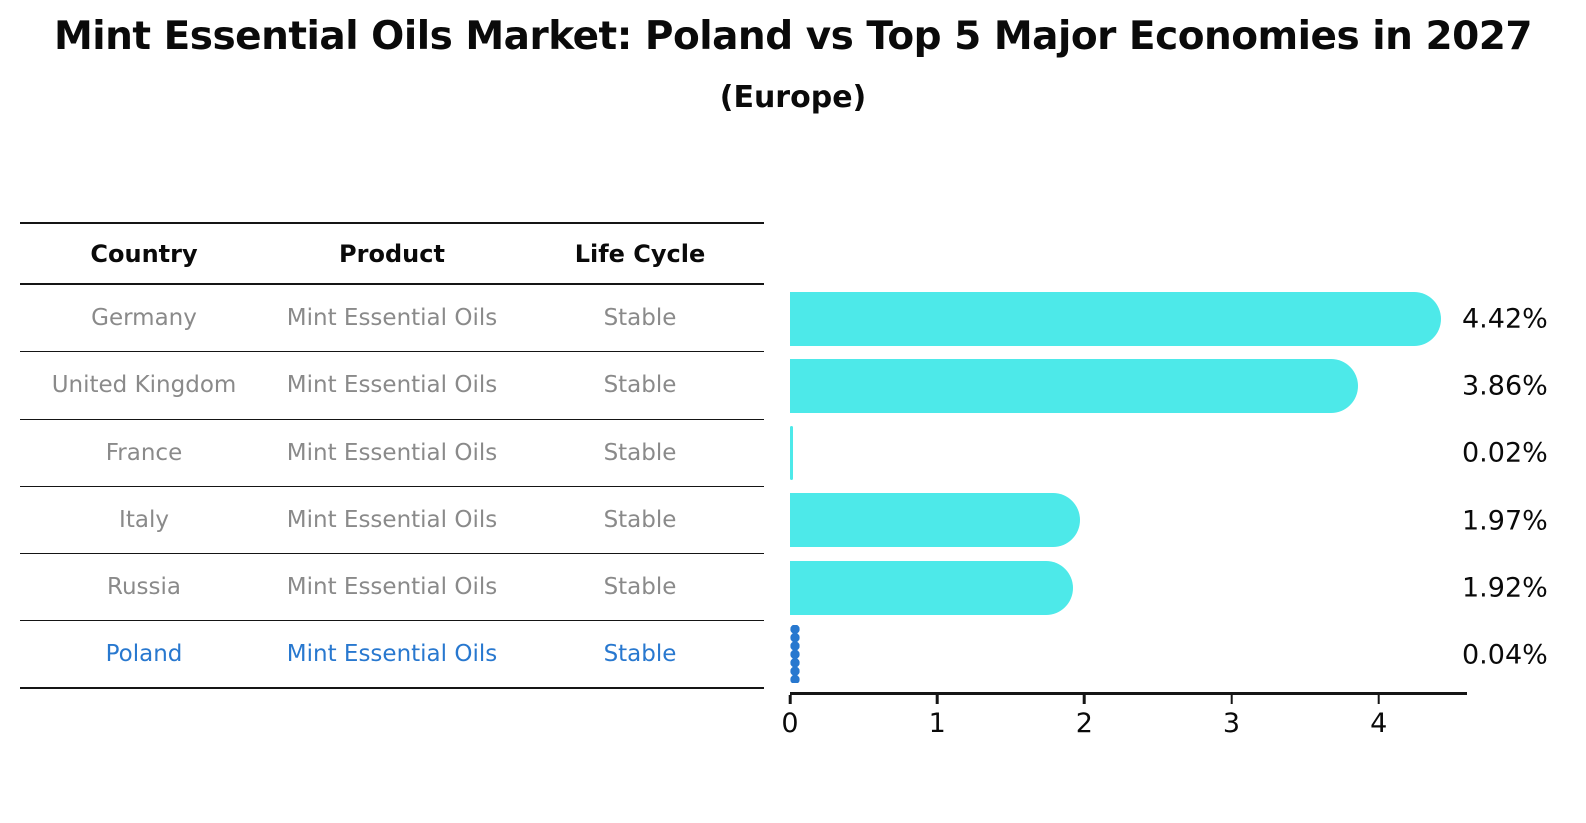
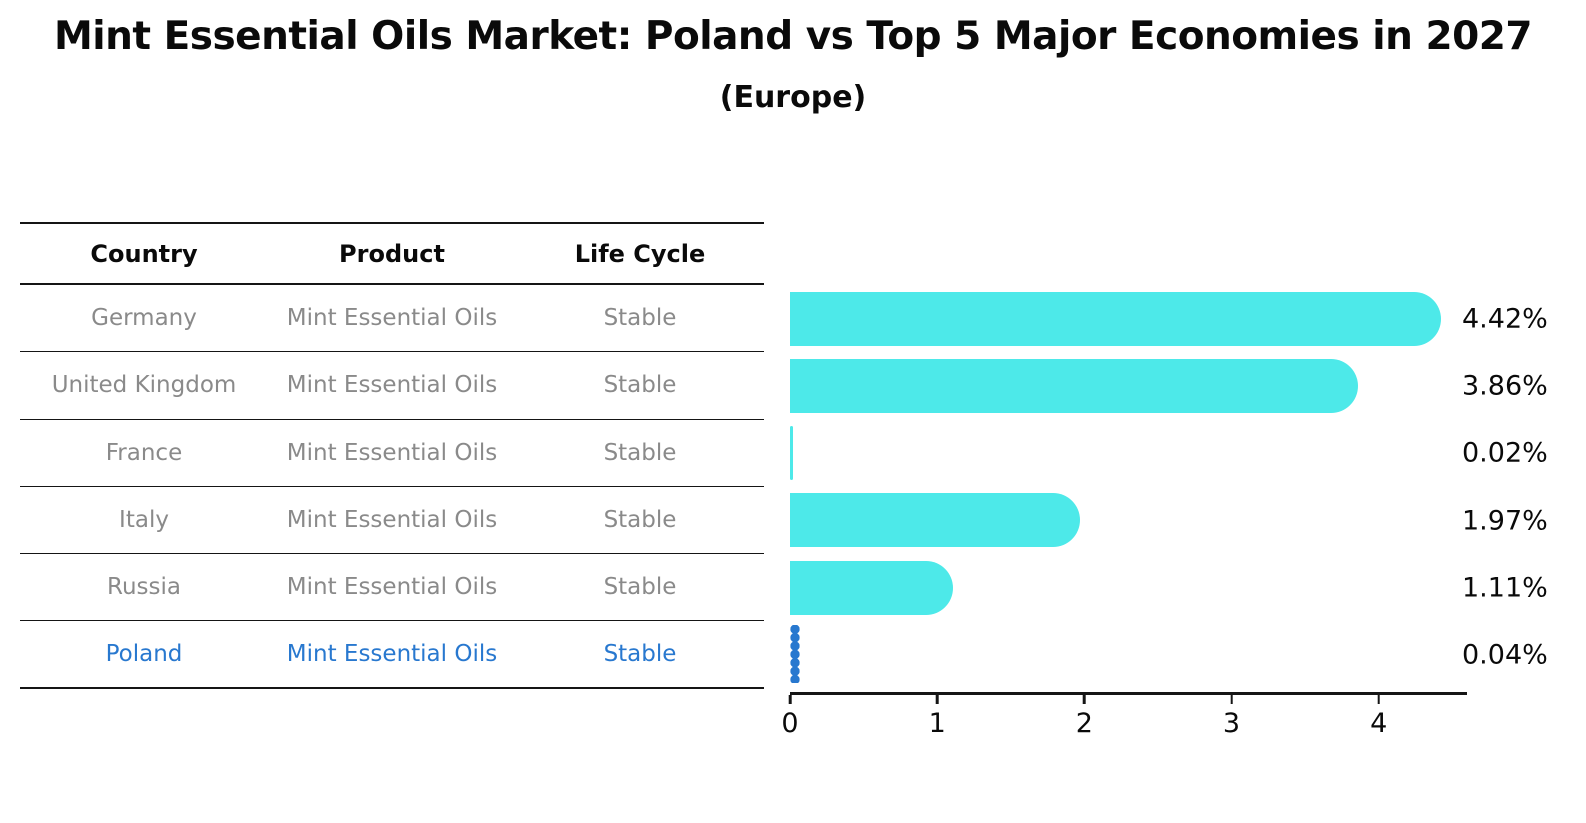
Russia: 1.92% -> 1.11%
